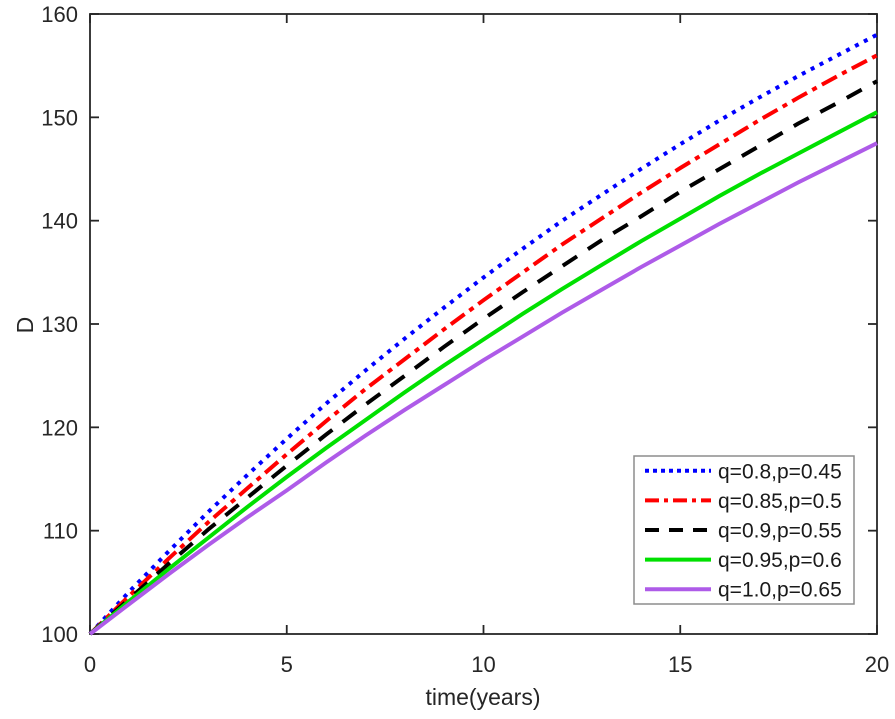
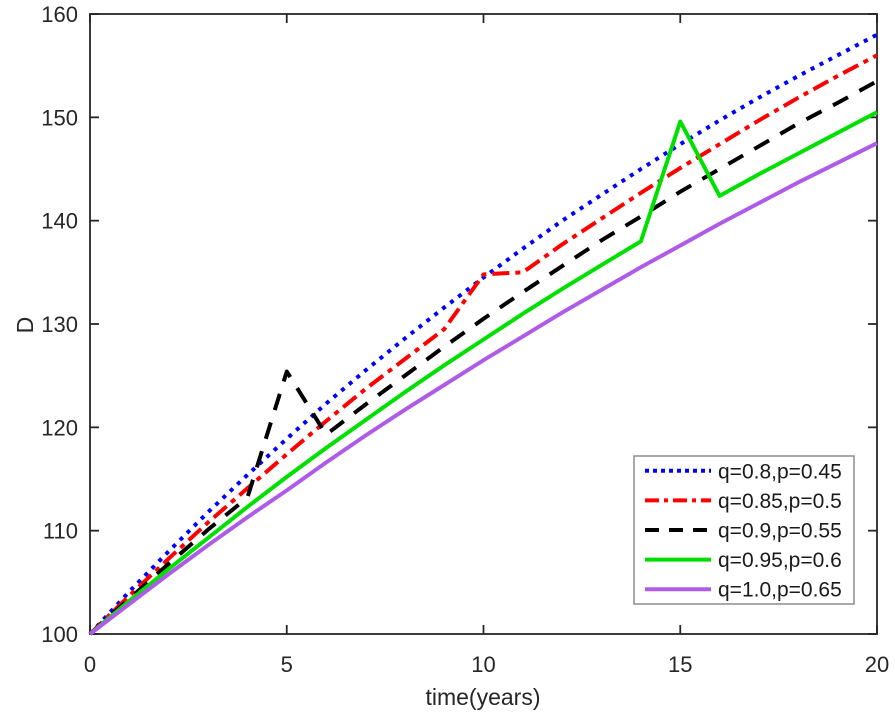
q=0.9,p=0.55/5: 116.3 -> 125.4
q=0.85,p=0.5/10: 132.3 -> 134.8
q=0.95,p=0.6/15: 140.2 -> 149.6
